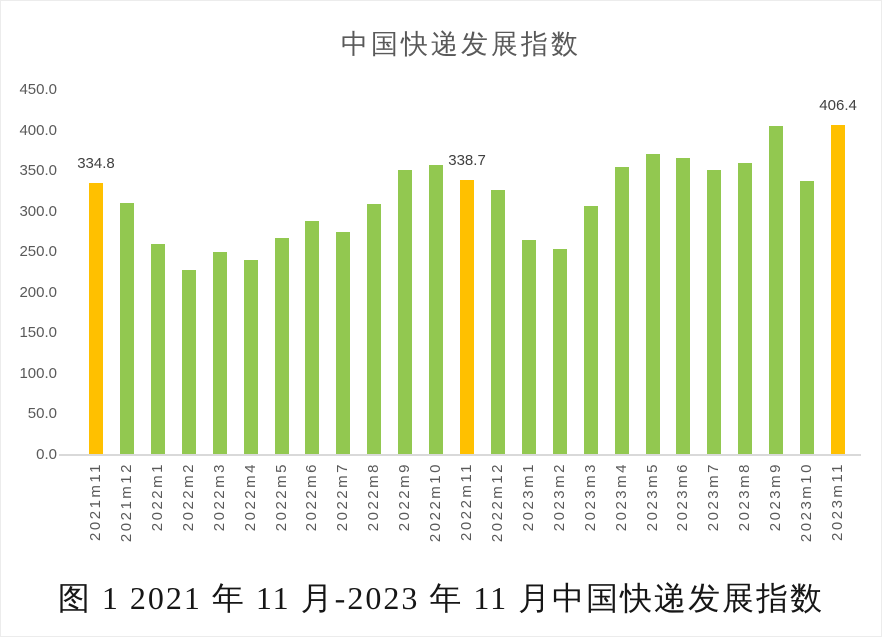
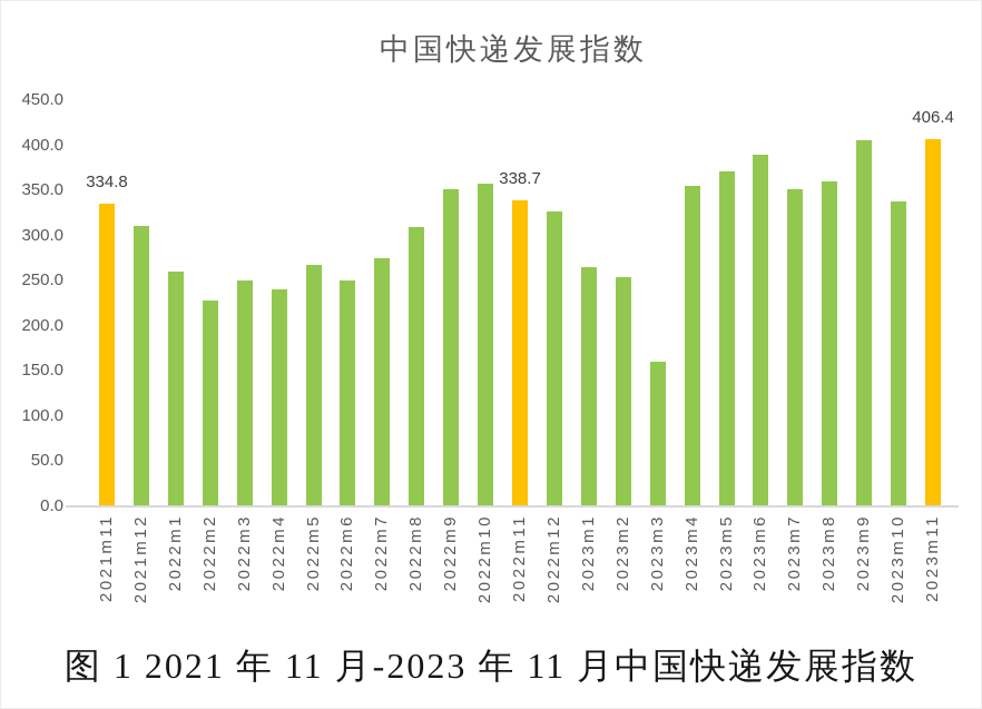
2022m6: 290 -> 250
2023m3: 310 -> 160
2023m6: 370 -> 390
